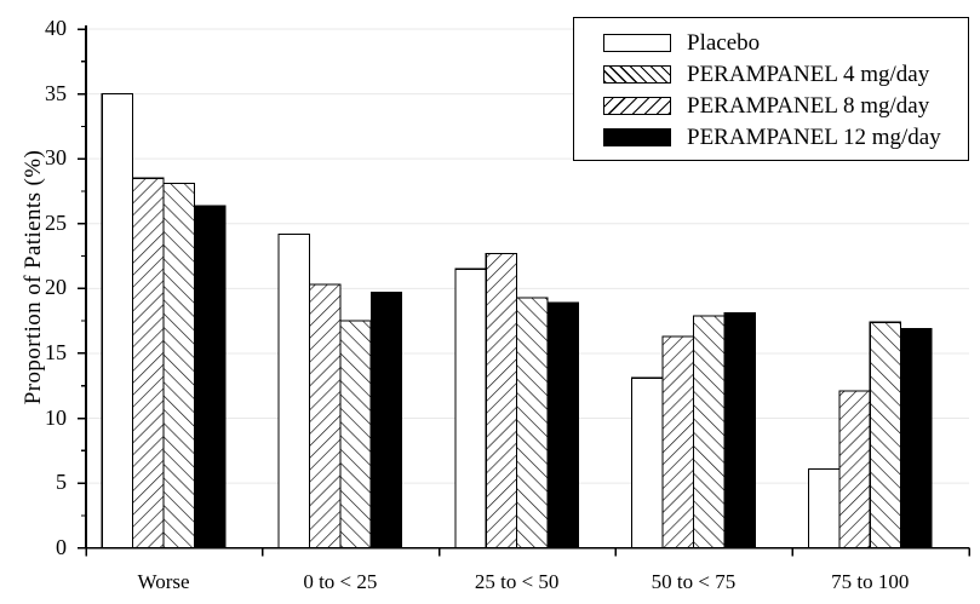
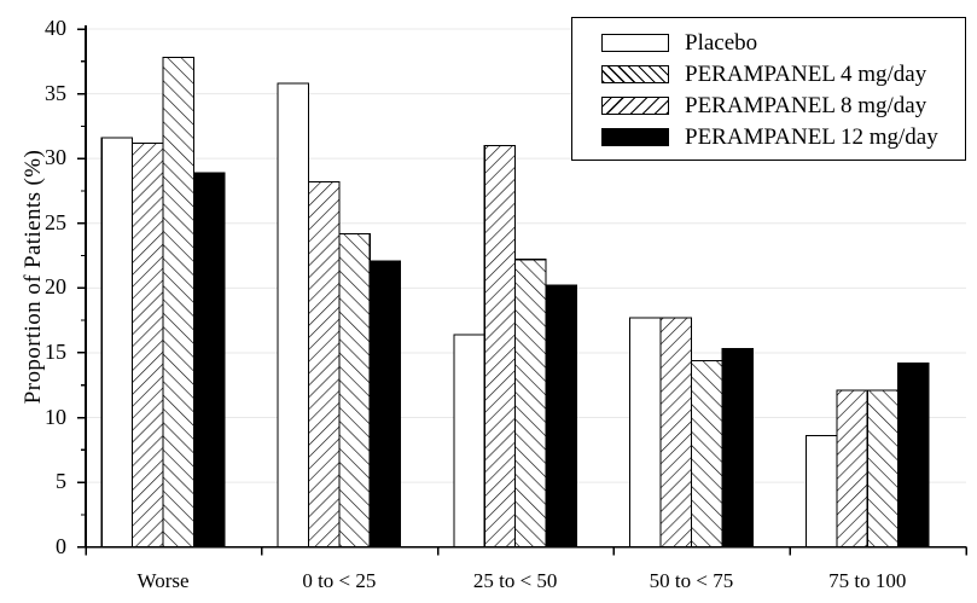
Placebo/Worse: 35.0 -> 31.6
PERAMPANEL 4 mg/day/Worse: 28.5 -> 31.2
PERAMPANEL 8 mg/day/Worse: 28.1 -> 37.8
PERAMPANEL 12 mg/day/Worse: 26.4 -> 28.9
Placebo/0 to < 25: 24.2 -> 35.8
PERAMPANEL 4 mg/day/0 to < 25: 20.3 -> 28.2
PERAMPANEL 8 mg/day/0 to < 25: 17.5 -> 24.2
PERAMPANEL 12 mg/day/0 to < 25: 19.7 -> 22.1
Placebo/25 to < 50: 21.5 -> 16.4
PERAMPANEL 4 mg/day/25 to < 50: 22.7 -> 31.0
PERAMPANEL 8 mg/day/25 to < 50: 19.3 -> 22.2
PERAMPANEL 12 mg/day/25 to < 50: 18.9 -> 20.2
Placebo/50 to < 75: 13.1 -> 17.7
PERAMPANEL 4 mg/day/50 to < 75: 16.3 -> 17.7
PERAMPANEL 8 mg/day/50 to < 75: 17.9 -> 14.4
PERAMPANEL 12 mg/day/50 to < 75: 18.1 -> 15.3
Placebo/75 to 100: 6.1 -> 8.6
PERAMPANEL 8 mg/day/75 to 100: 17.4 -> 12.1
PERAMPANEL 12 mg/day/75 to 100: 16.9 -> 14.2
